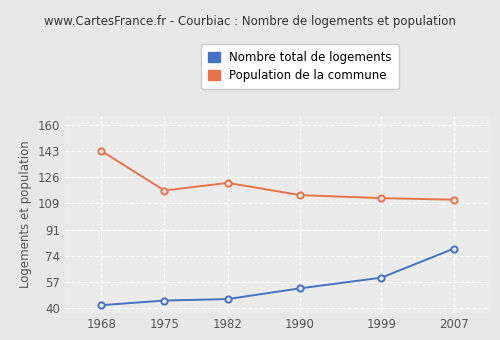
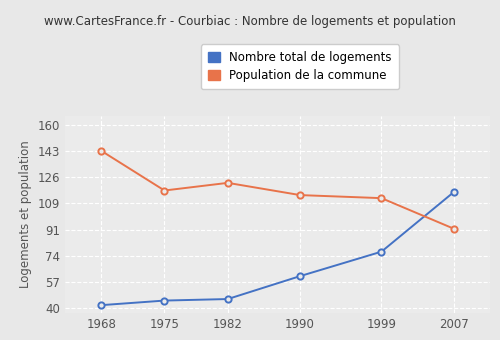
Nombre total de logements/1990: 53 -> 61
Nombre total de logements/1999: 60 -> 77
Nombre total de logements/2007: 79 -> 116
Population de la commune/2007: 111 -> 92
